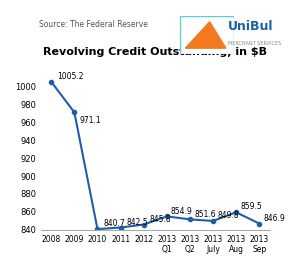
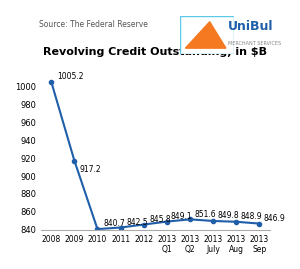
2009: 971.1 -> 917.2
2013 Q1: 854.9 -> 849.1
2013 Aug: 859.5 -> 848.9
